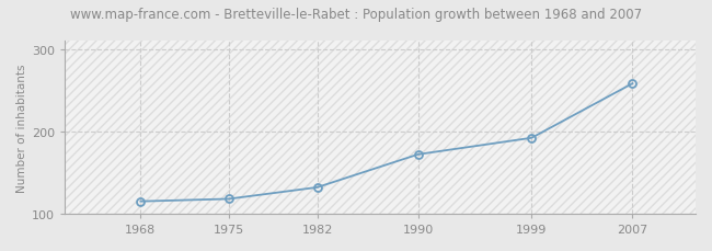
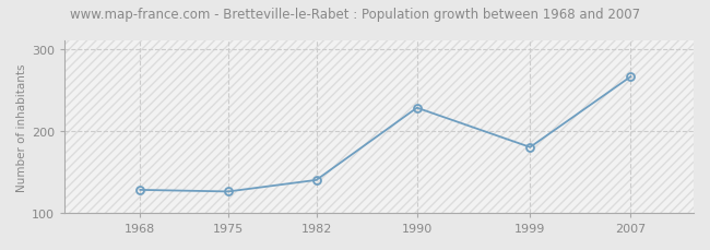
1968: 115 -> 128
1975: 118 -> 126
1982: 132 -> 140
1990: 172 -> 228
1999: 192 -> 180
2007: 258 -> 266
